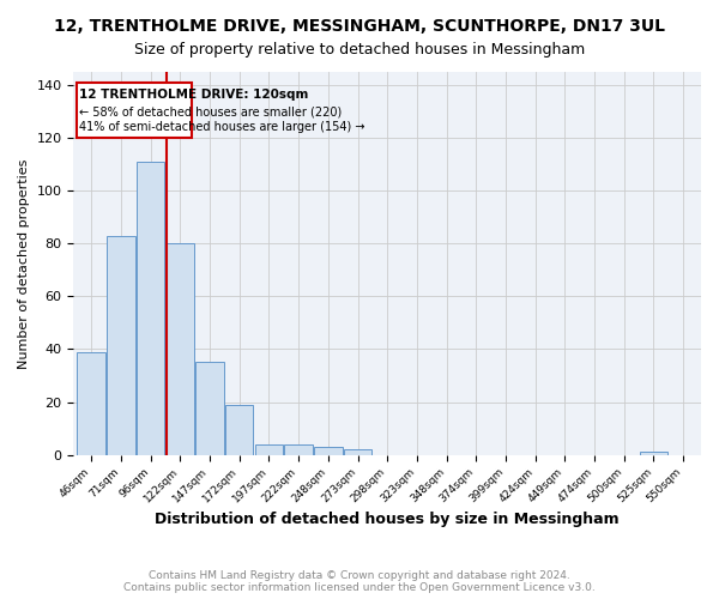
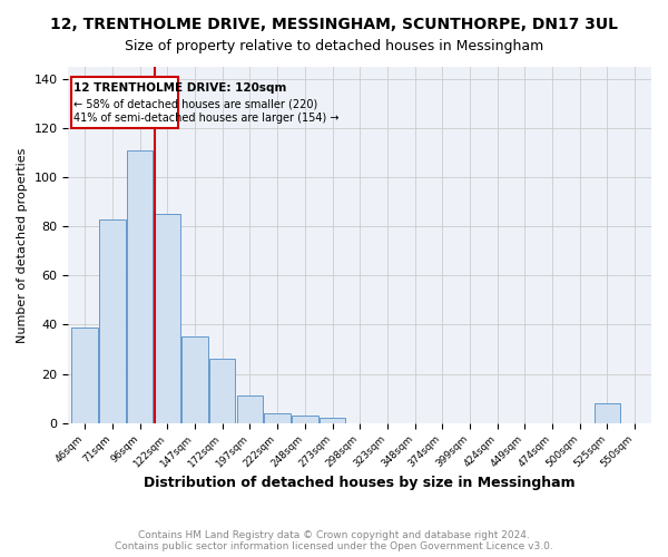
122sqm: 80 -> 85
172sqm: 19 -> 26
197sqm: 4 -> 11
525sqm: 1 -> 8
